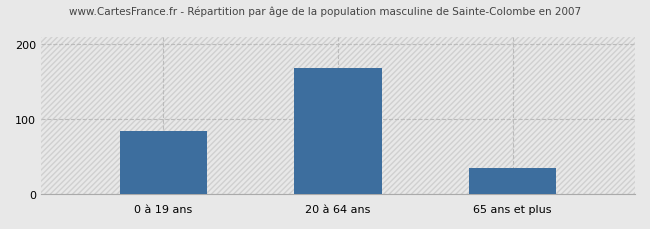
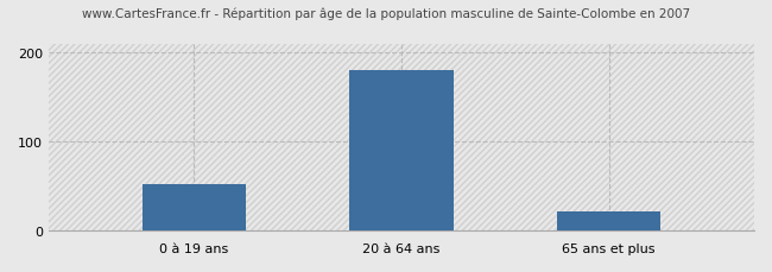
0 à 19 ans: 85 -> 52
20 à 64 ans: 168 -> 180
65 ans et plus: 35 -> 22
